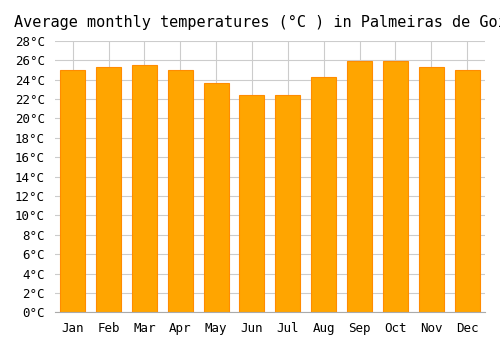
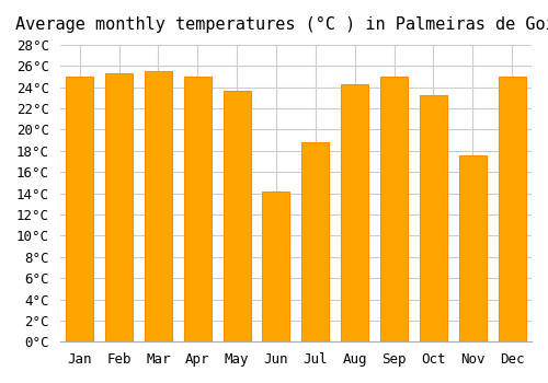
Jun: 22.4°C -> 14.2°C
Jul: 22.4°C -> 18.8°C
Sep: 25.9°C -> 25.0°C
Oct: 25.9°C -> 23.2°C
Nov: 25.3°C -> 17.6°C
